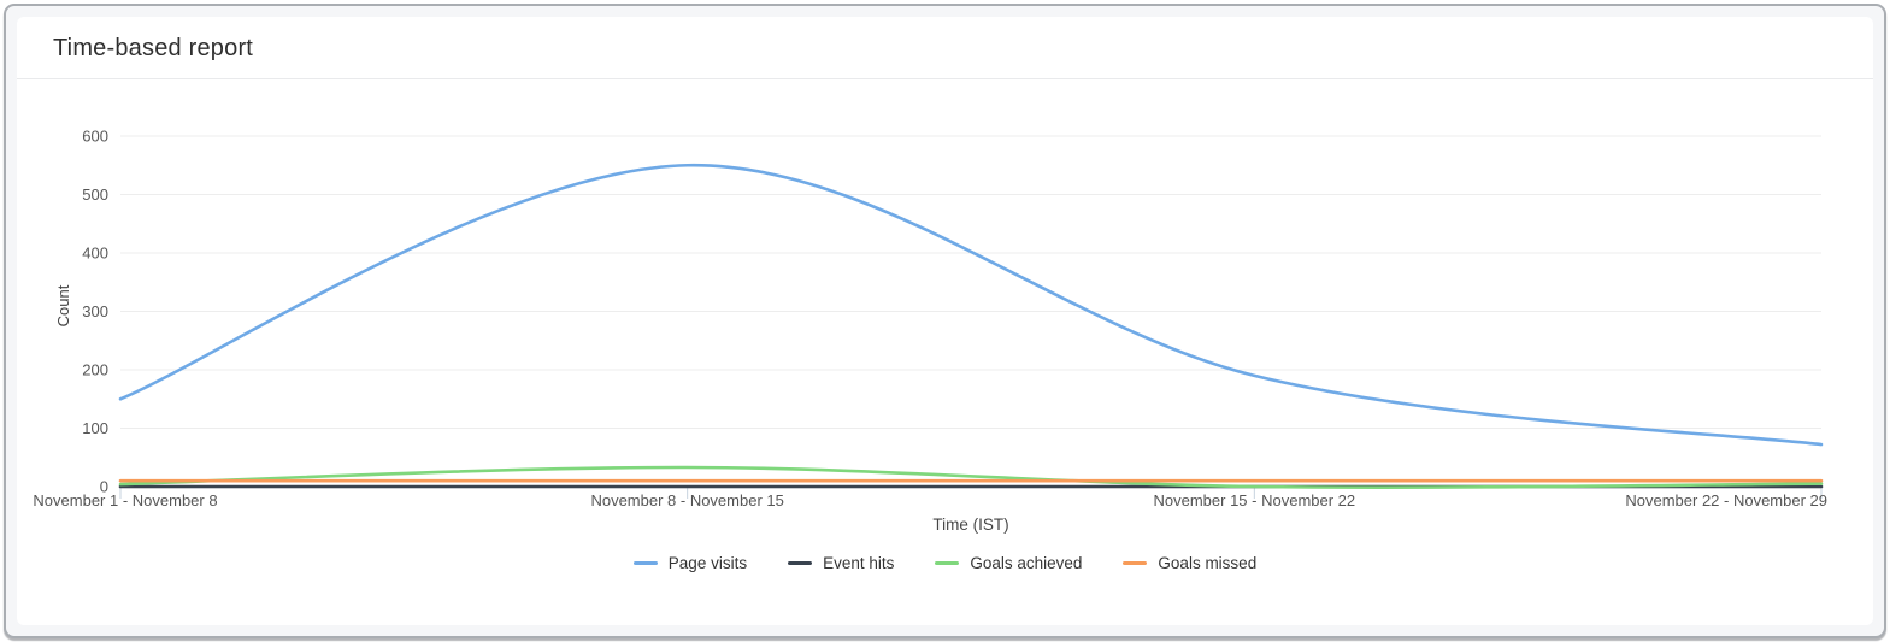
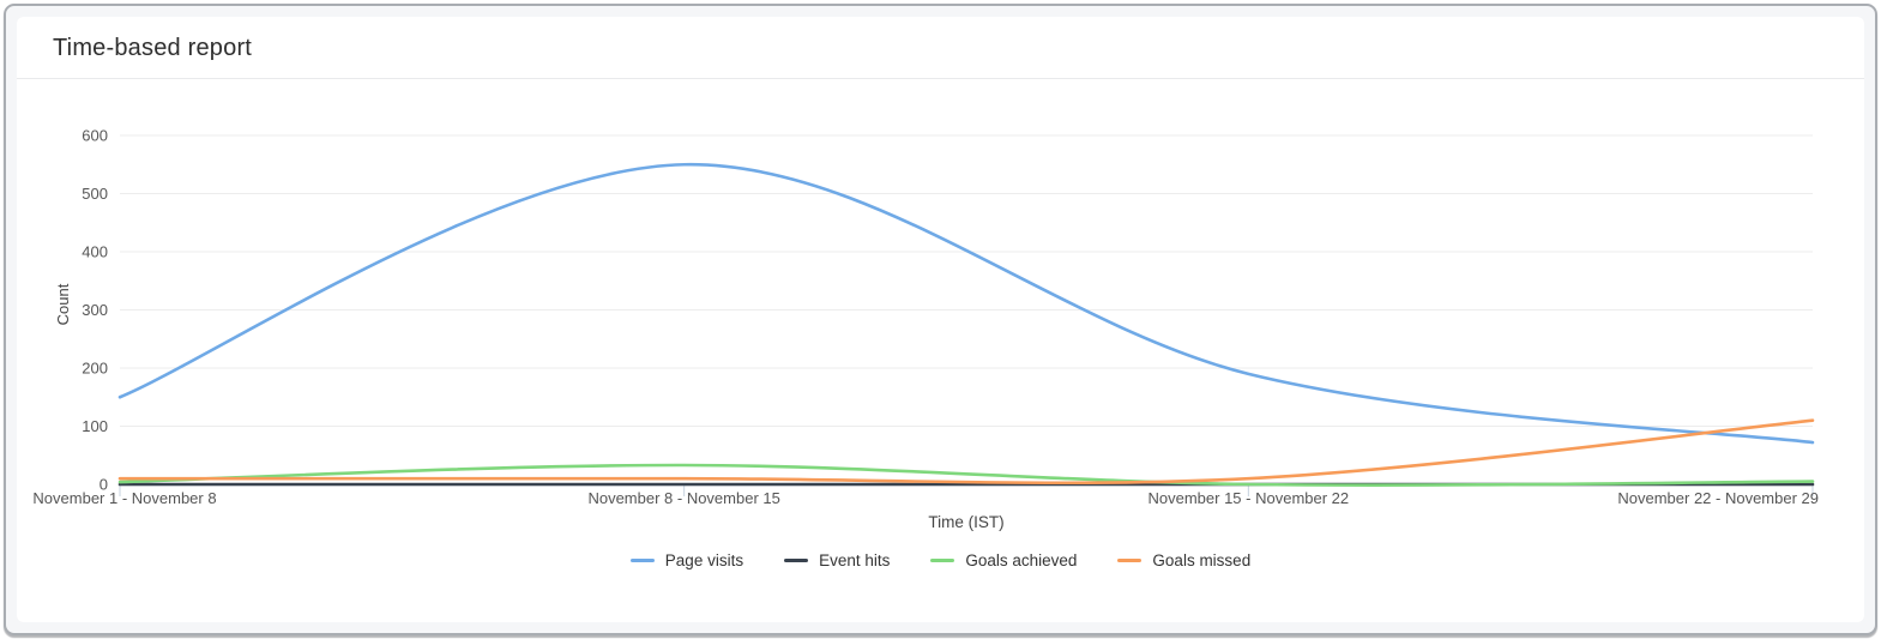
Goals missed/November 22 - November 29: 10 -> 110
